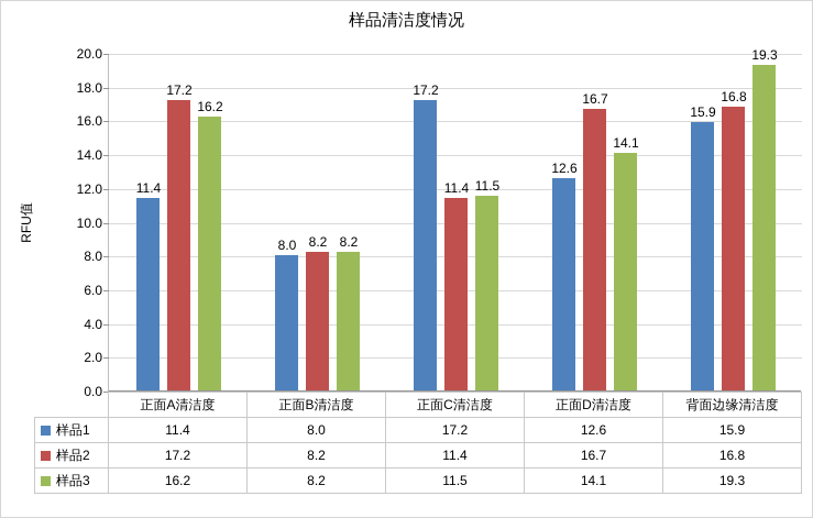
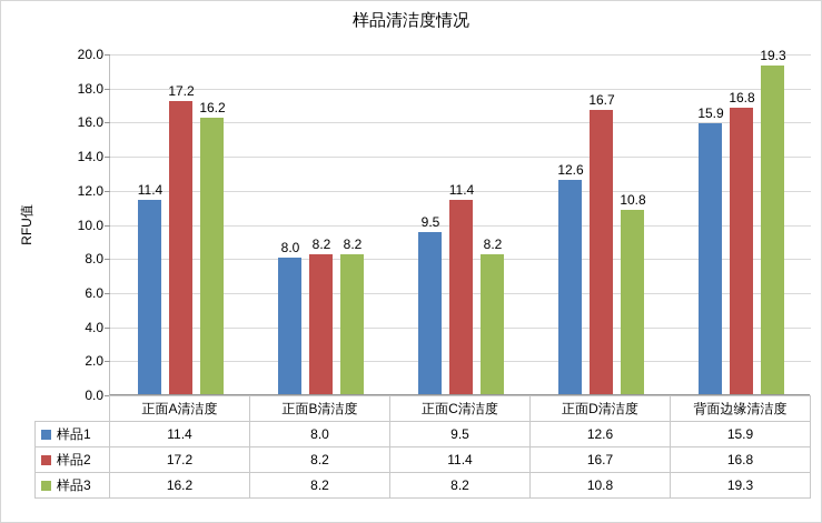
样品1/正面C清洁度: 17.2 -> 9.5
样品3/正面C清洁度: 11.5 -> 8.2
样品3/正面D清洁度: 14.1 -> 10.8
